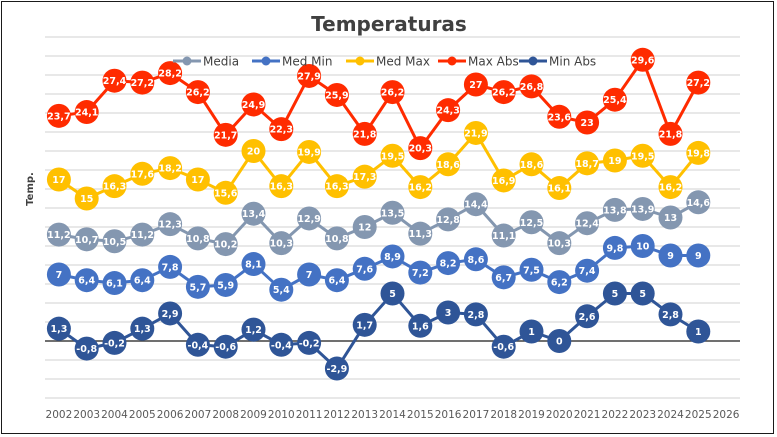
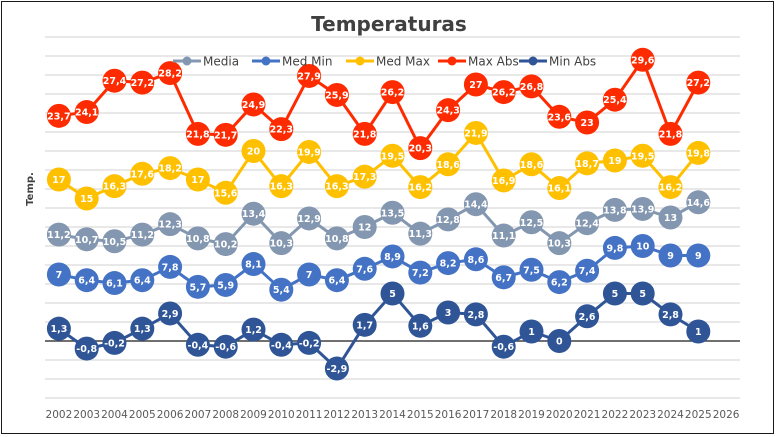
Max Abs/2007: 26,2 -> 21,8
